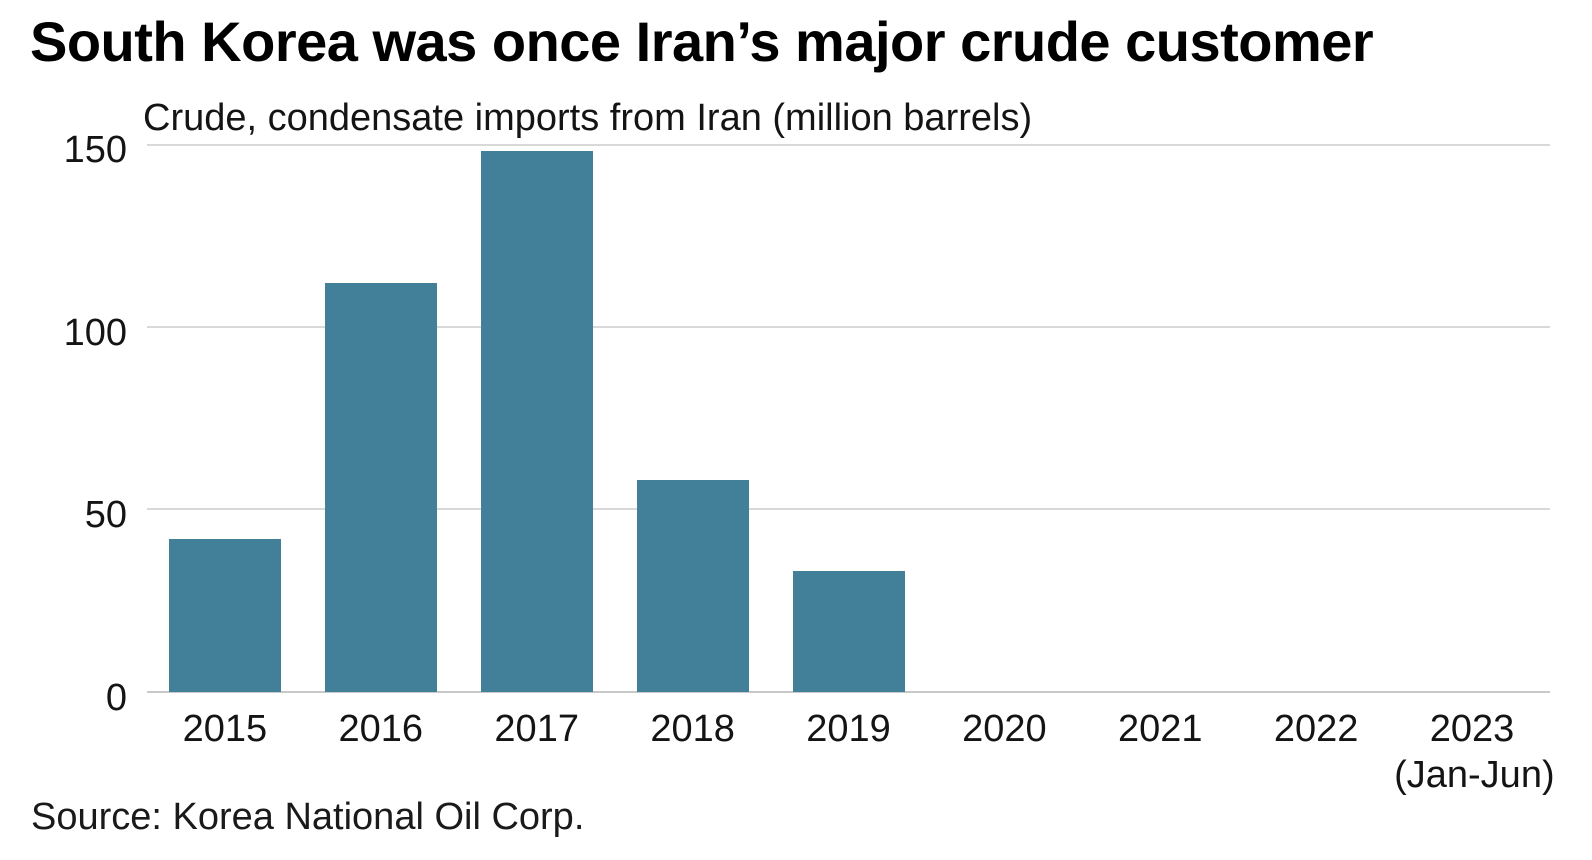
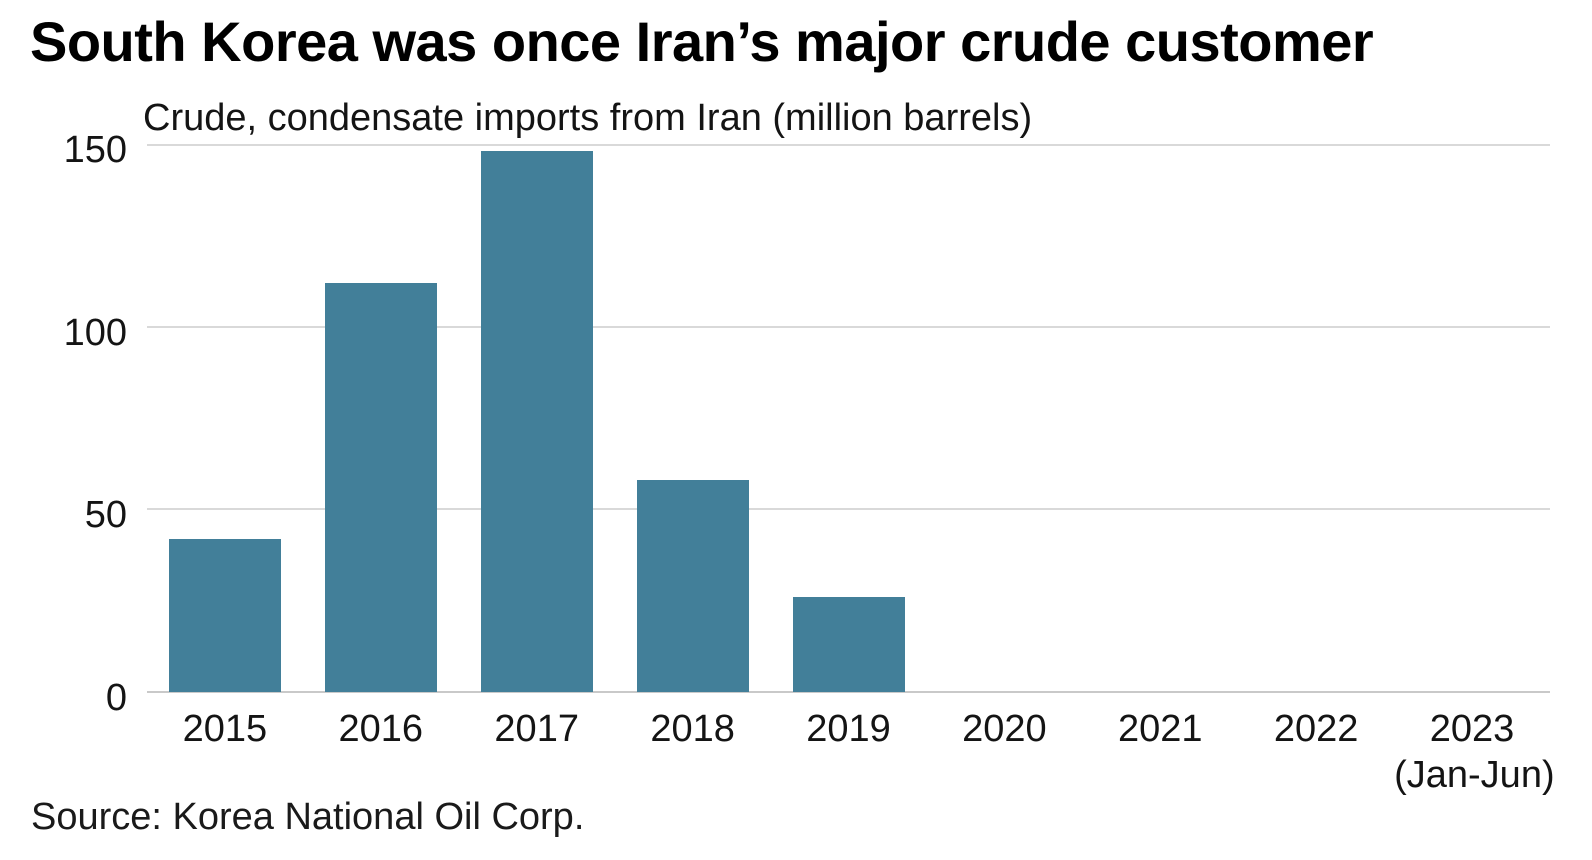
2019: 33 -> 26
